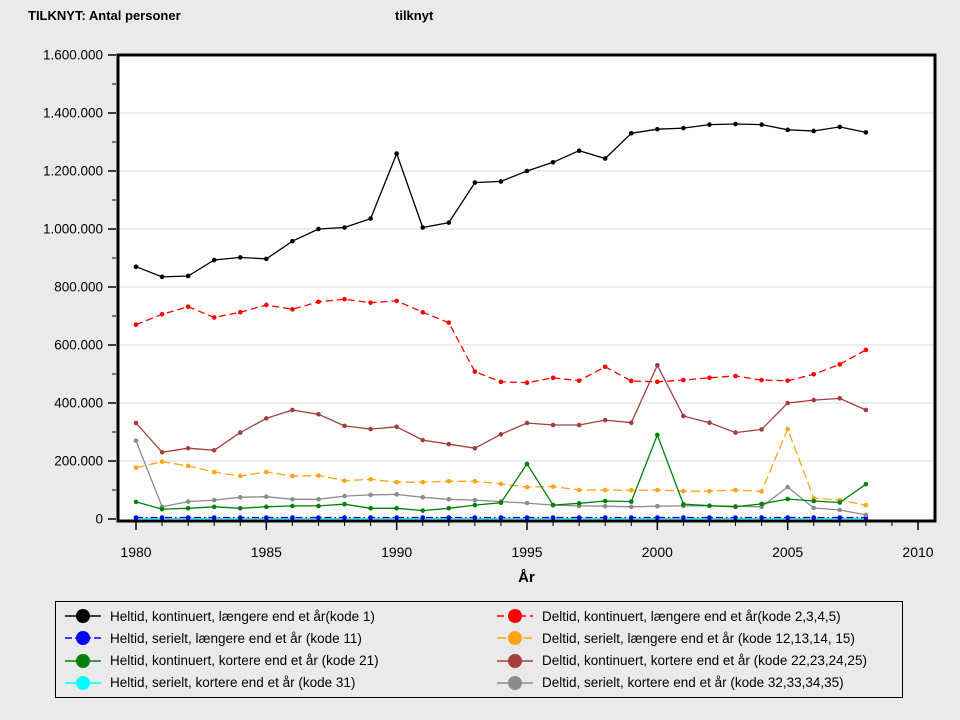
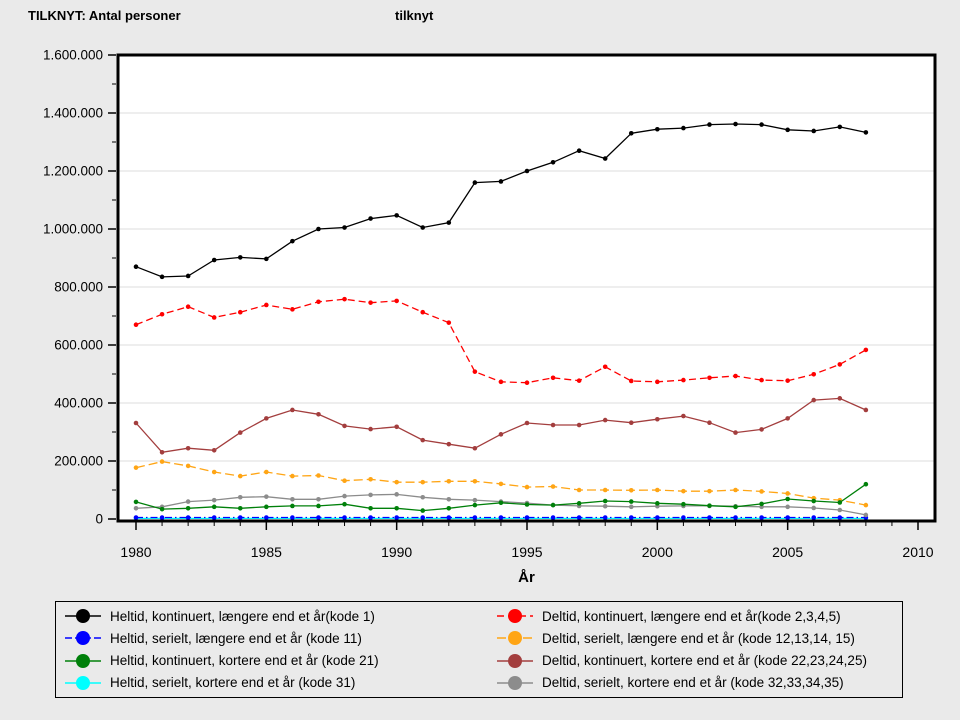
Deltid, serielt, kortere end et år (kode 32,33,34,35)/1980: 270000 -> 40000
Heltid, kontinuert, længere end et år(kode 1)/1990: 1260000 -> 1050000
Heltid, kontinuert, kortere end et år (kode 21)/1995: 190000 -> 50000
Heltid, kontinuert, kortere end et år (kode 21)/2000: 290000 -> 50000
Deltid, kontinuert, kortere end et år (kode 22,23,24,25)/2000: 530000 -> 340000
Deltid, serielt, længere end et år (kode 12,13,14, 15)/2005: 310000 -> 90000
Deltid, kontinuert, kortere end et år (kode 22,23,24,25)/2005: 400000 -> 350000
Deltid, serielt, kortere end et år (kode 32,33,34,35)/2005: 110000 -> 40000
